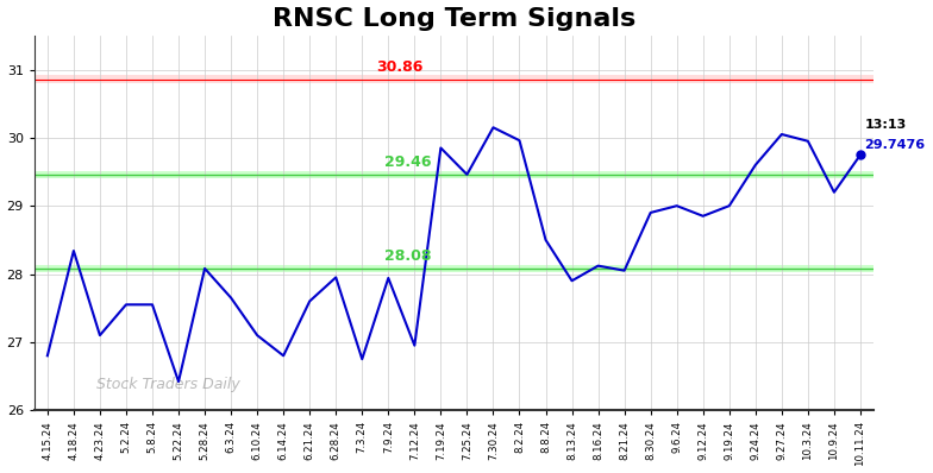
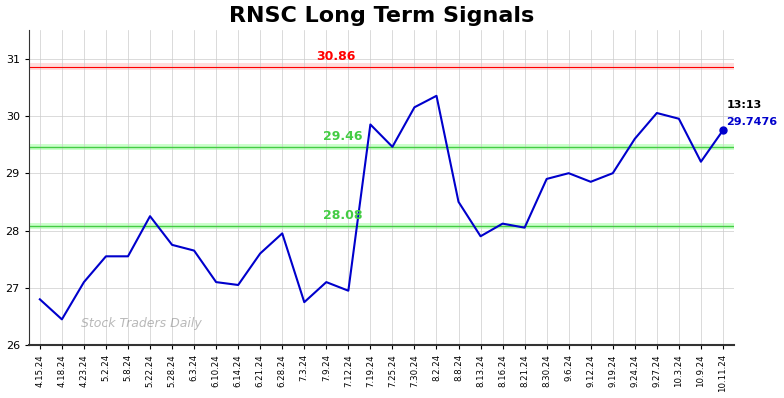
4.18.24: 28.34 -> 26.45
5.22.24: 26.42 -> 28.25
5.28.24: 28.08 -> 27.75
6.14.24: 26.80 -> 27.05
7.9.24: 27.94 -> 27.10
8.2.24: 29.96 -> 30.35
